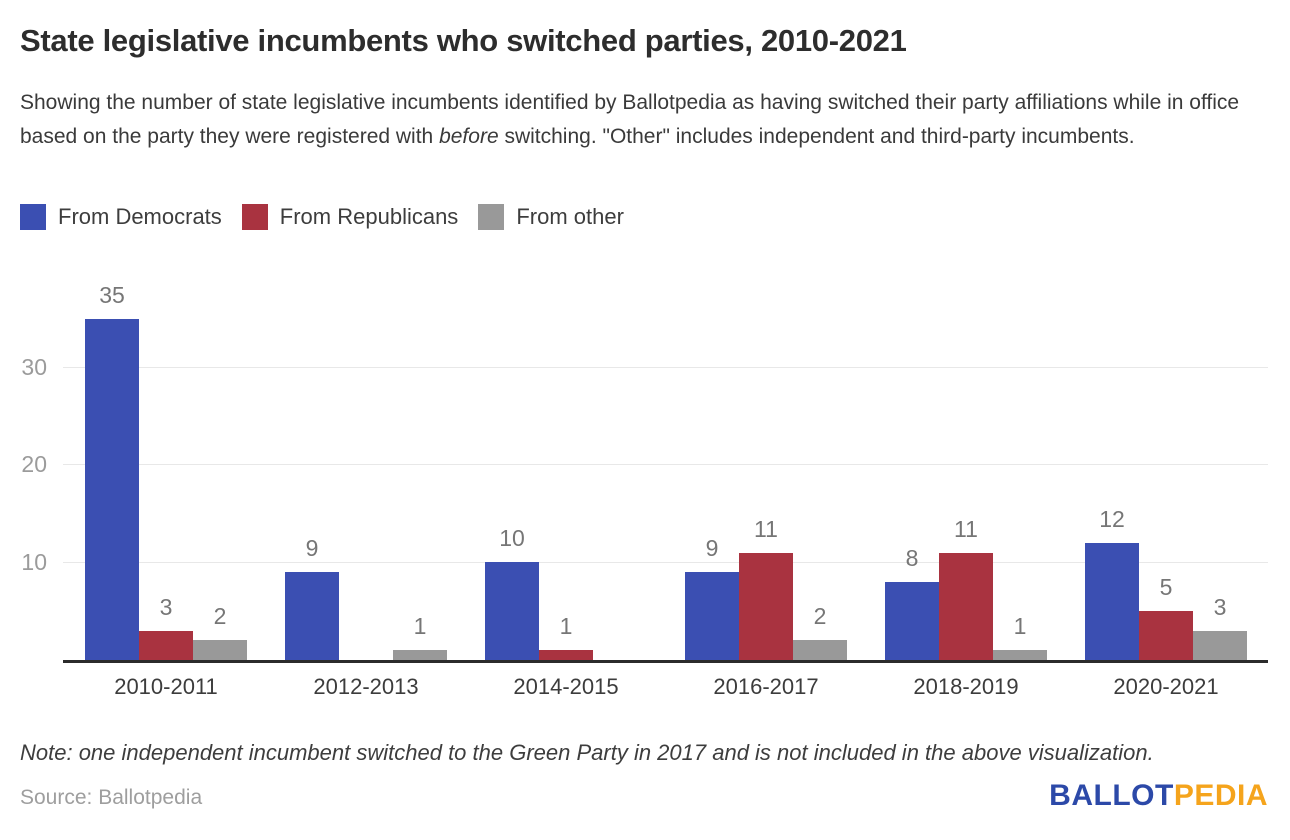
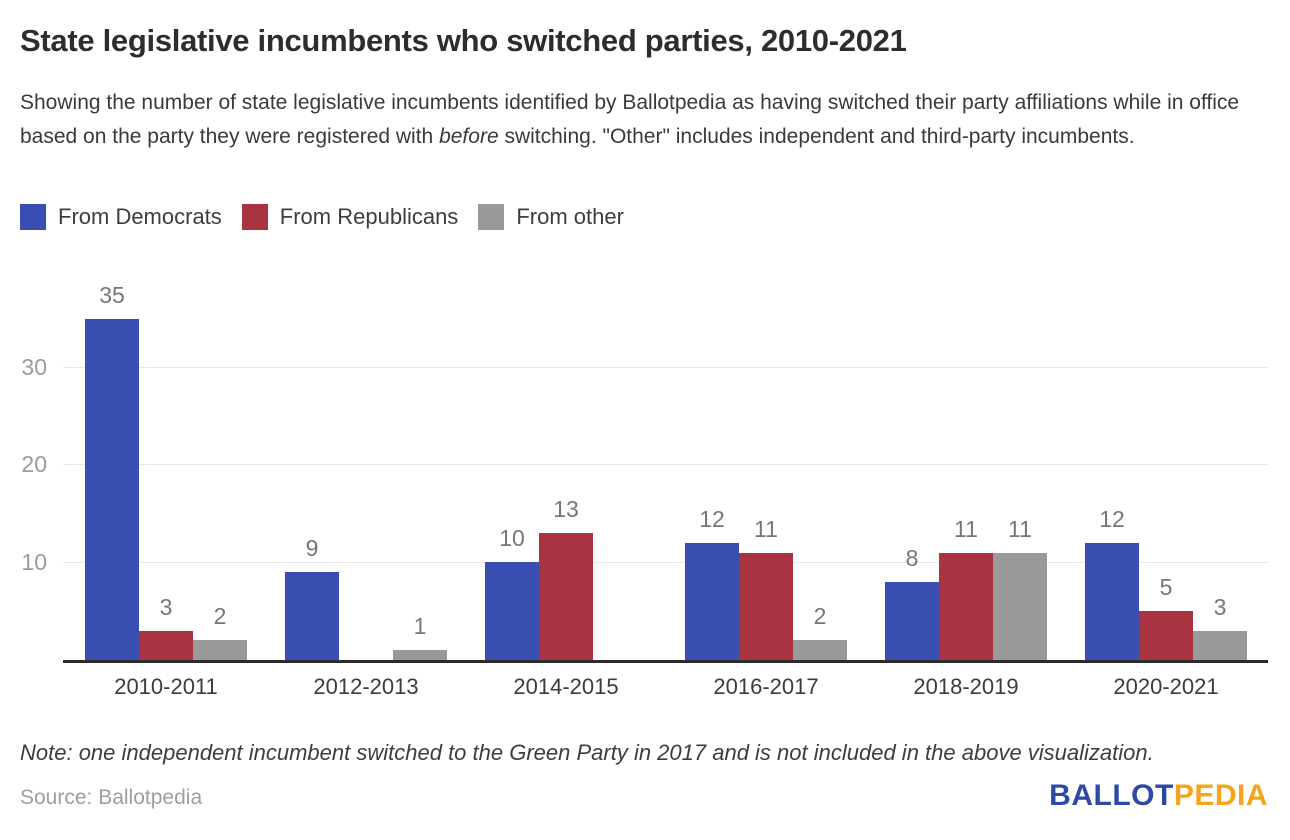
From Republicans/2014-2015: 1 -> 13
From Democrats/2016-2017: 9 -> 12
From other/2018-2019: 1 -> 11
